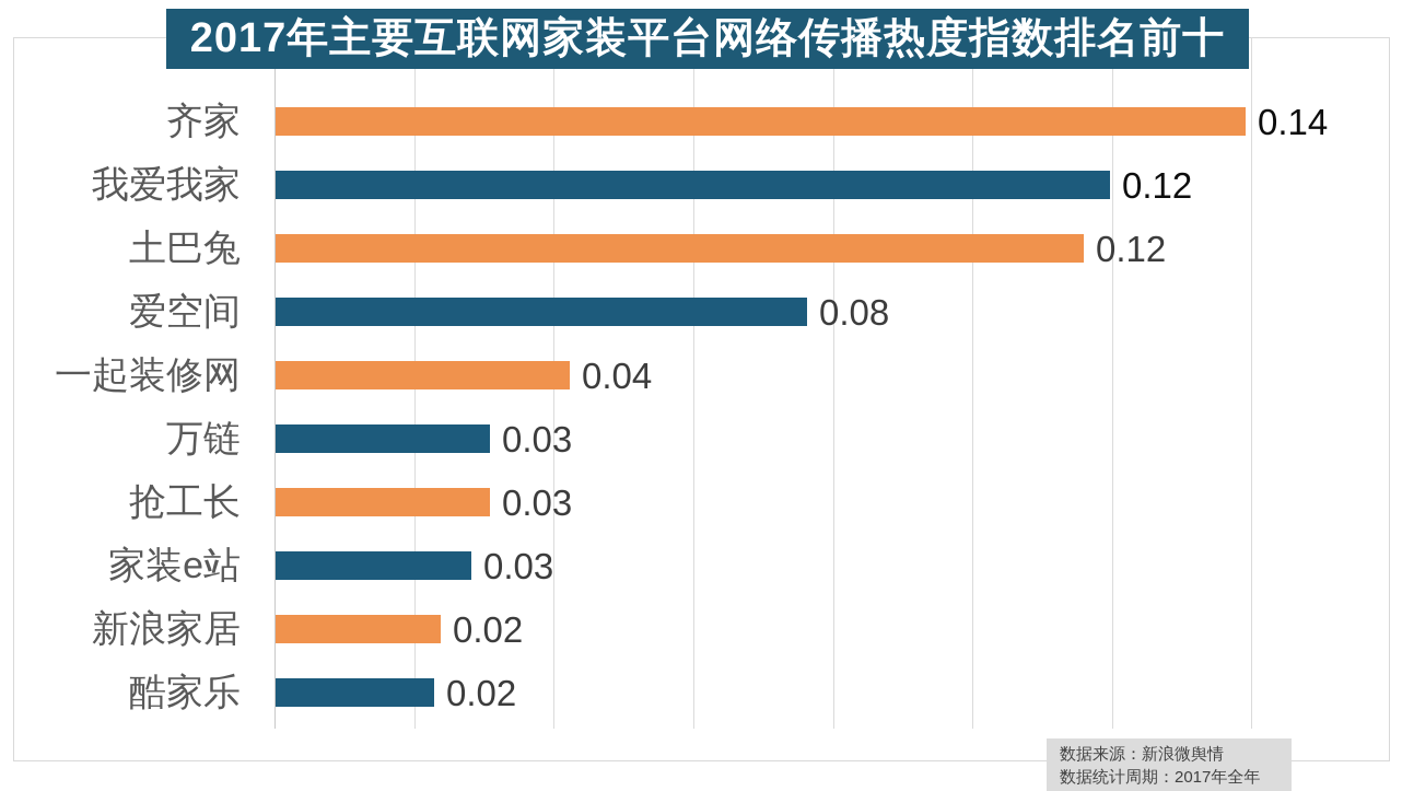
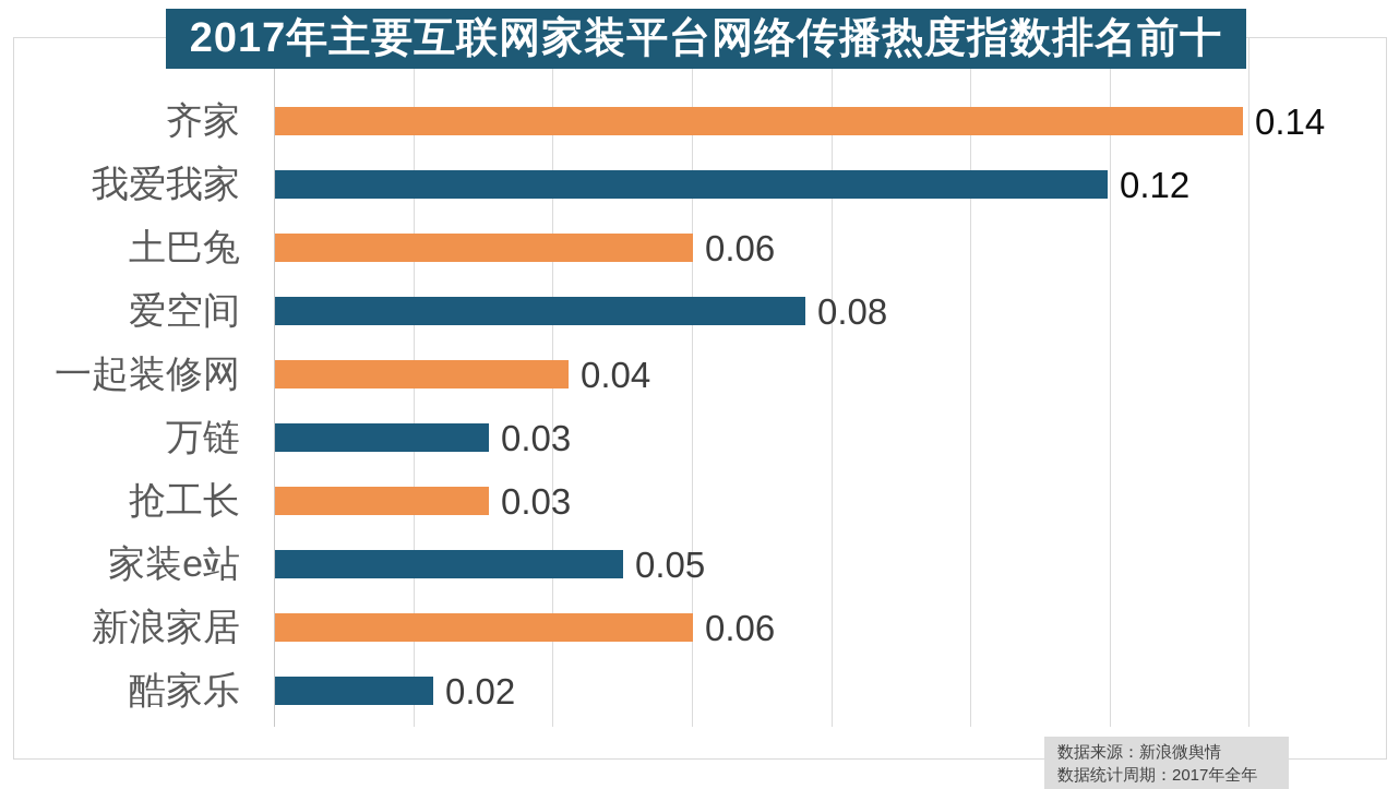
土巴兔: 0.12 -> 0.06
家装e站: 0.03 -> 0.05
新浪家居: 0.02 -> 0.06
